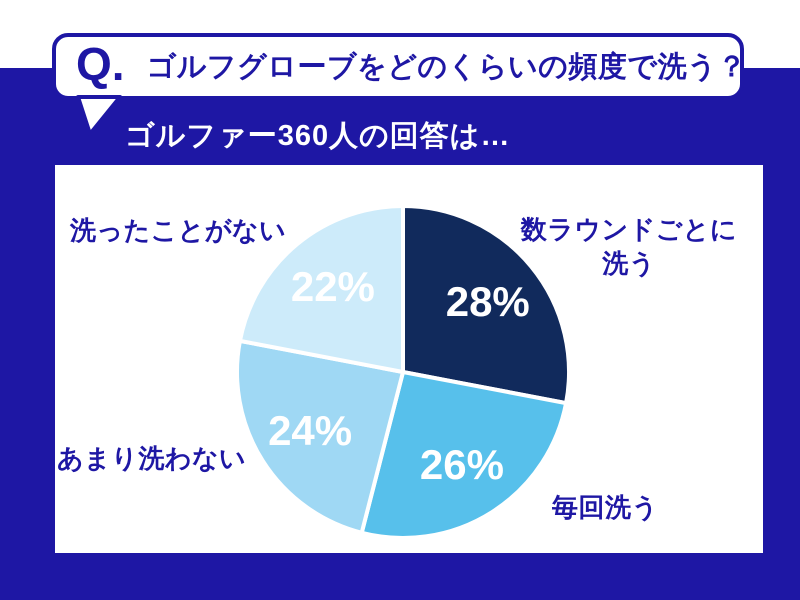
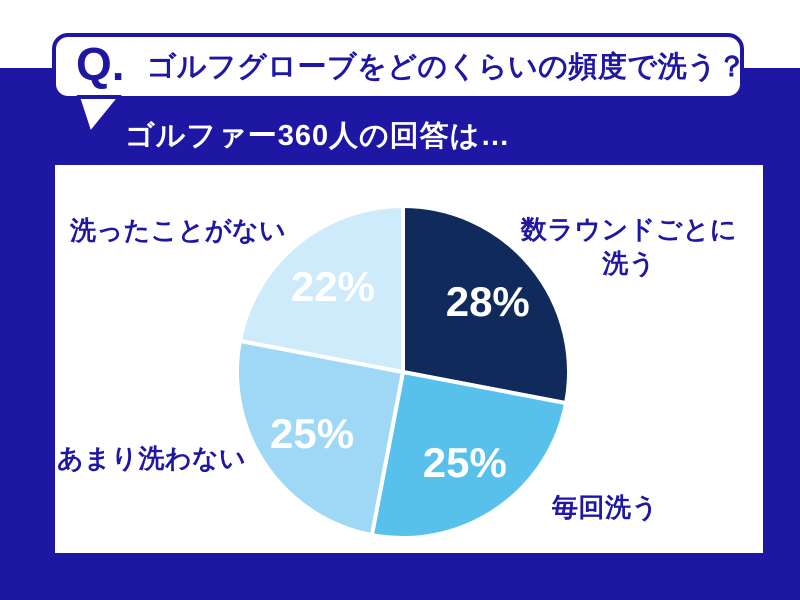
毎回洗う: 26% -> 25%
あまり洗わない: 24% -> 25%
